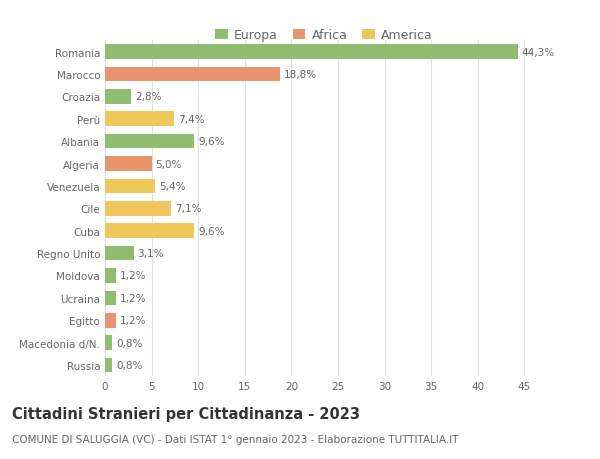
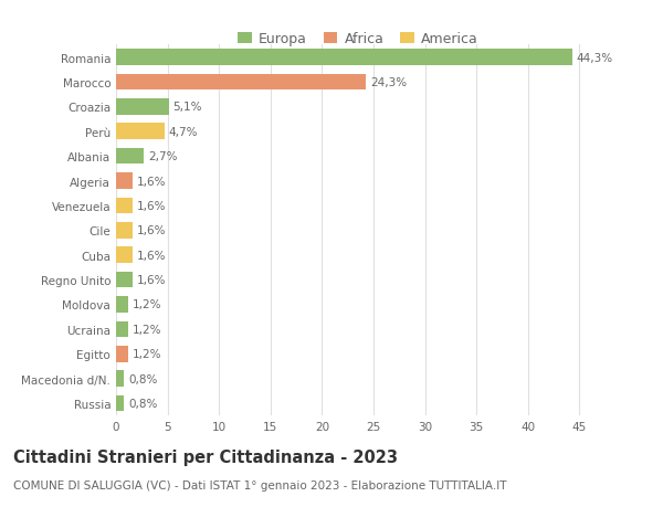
Marocco: 18,8% -> 24,3%
Croazia: 2,8% -> 5,1%
Perù: 7,4% -> 4,7%
Albania: 9,6% -> 2,7%
Algeria: 5,0% -> 1,6%
Venezuela: 5,4% -> 1,6%
Cile: 7,1% -> 1,6%
Cuba: 9,6% -> 1,6%
Regno Unito: 3,1% -> 1,6%
